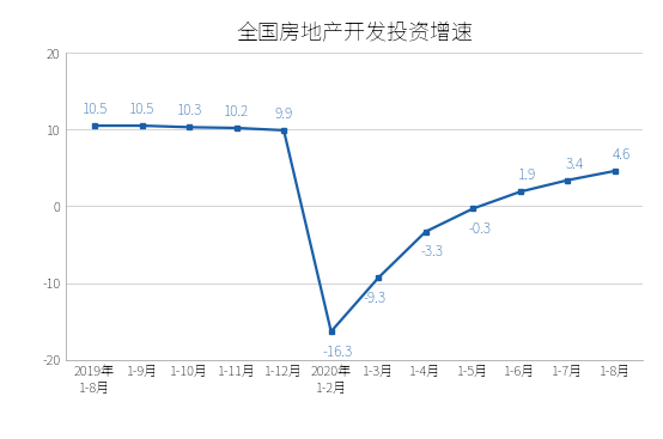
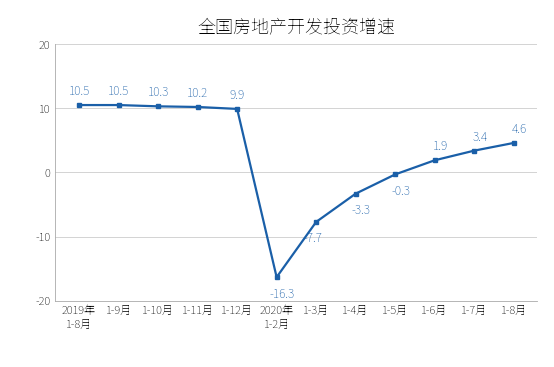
1-3月: -9.3 -> -7.7
